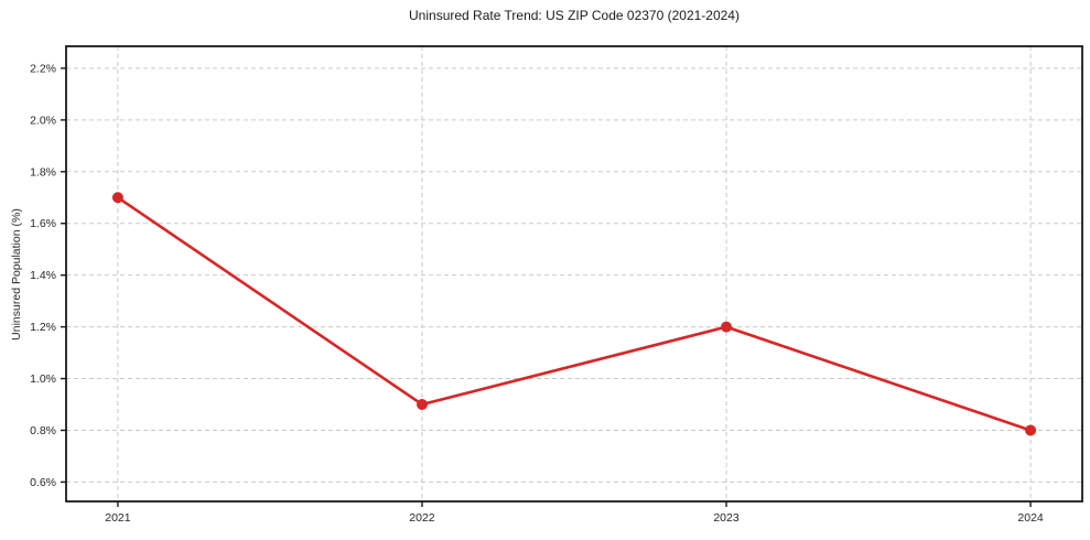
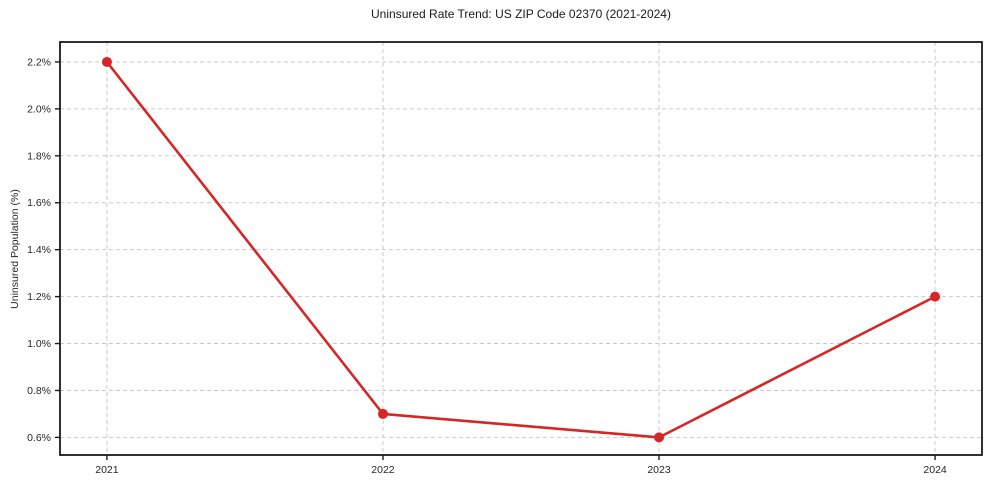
2021: 1.7% -> 2.2%
2022: 0.9% -> 0.7%
2023: 1.2% -> 0.6%
2024: 0.8% -> 1.2%
